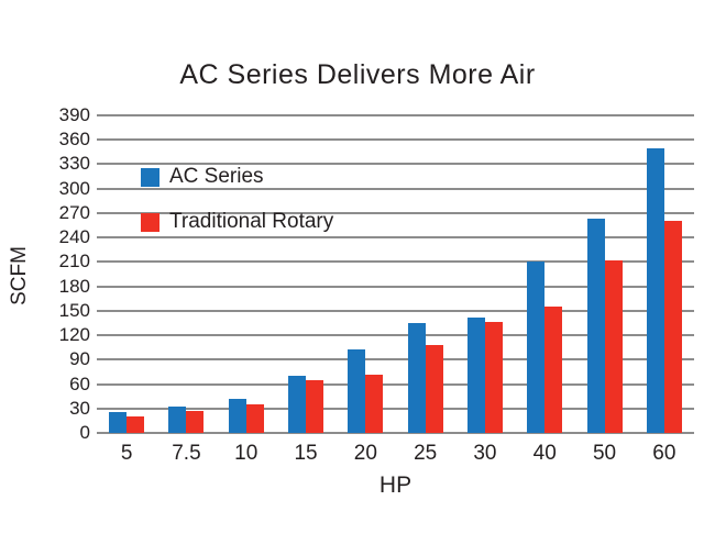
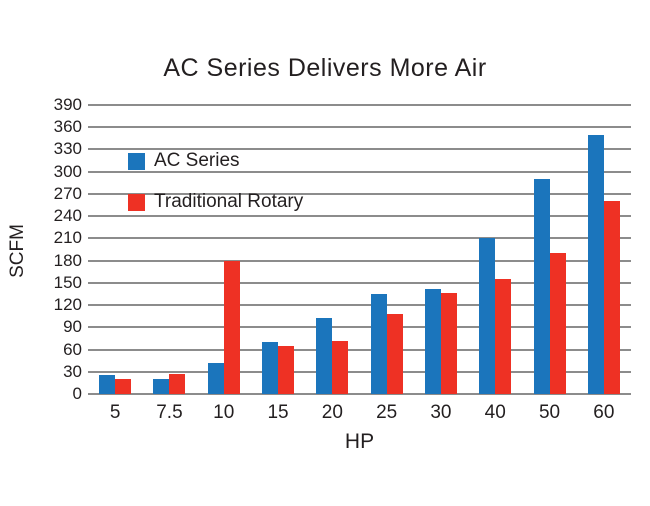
AC Series/7.5: 30 -> 20
Traditional Rotary/10: 40 -> 180
AC Series/50: 260 -> 290
Traditional Rotary/50: 210 -> 190
